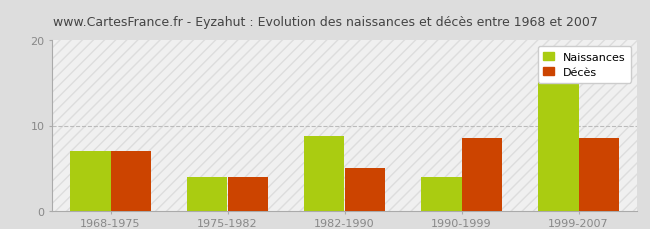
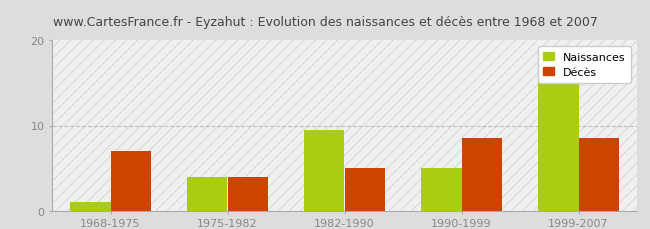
Naissances/1968-1975: 7.0 -> 1.0
Naissances/1982-1990: 8.8 -> 9.5
Naissances/1990-1999: 4.0 -> 5.0
